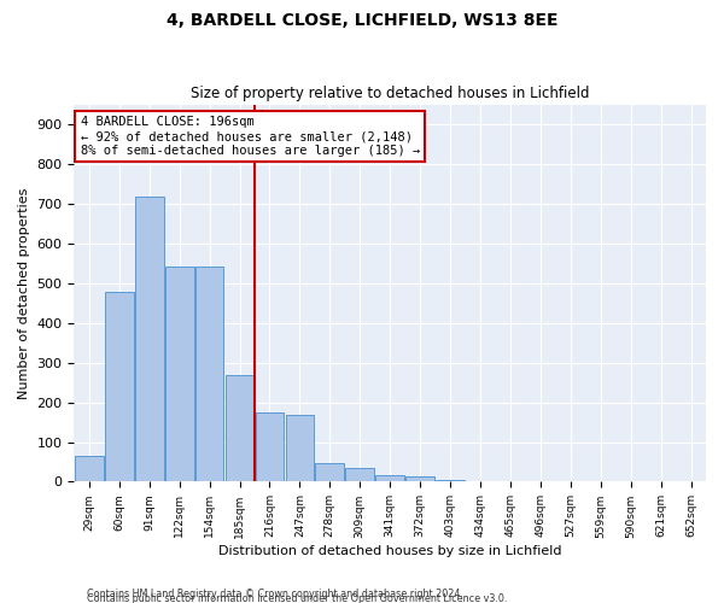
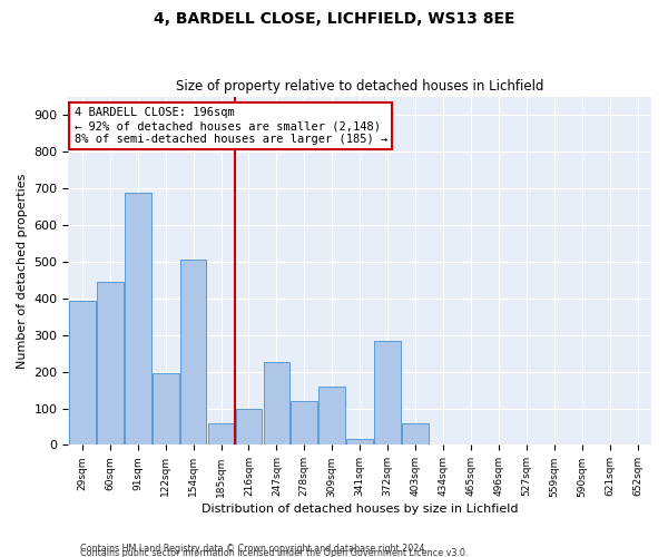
29sqm: 65 -> 395
60sqm: 480 -> 445
91sqm: 720 -> 690
122sqm: 543 -> 195
154sqm: 543 -> 505
185sqm: 270 -> 60
216sqm: 175 -> 100
247sqm: 170 -> 225
278sqm: 47 -> 120
309sqm: 35 -> 160
372sqm: 13 -> 285
403sqm: 5 -> 60
